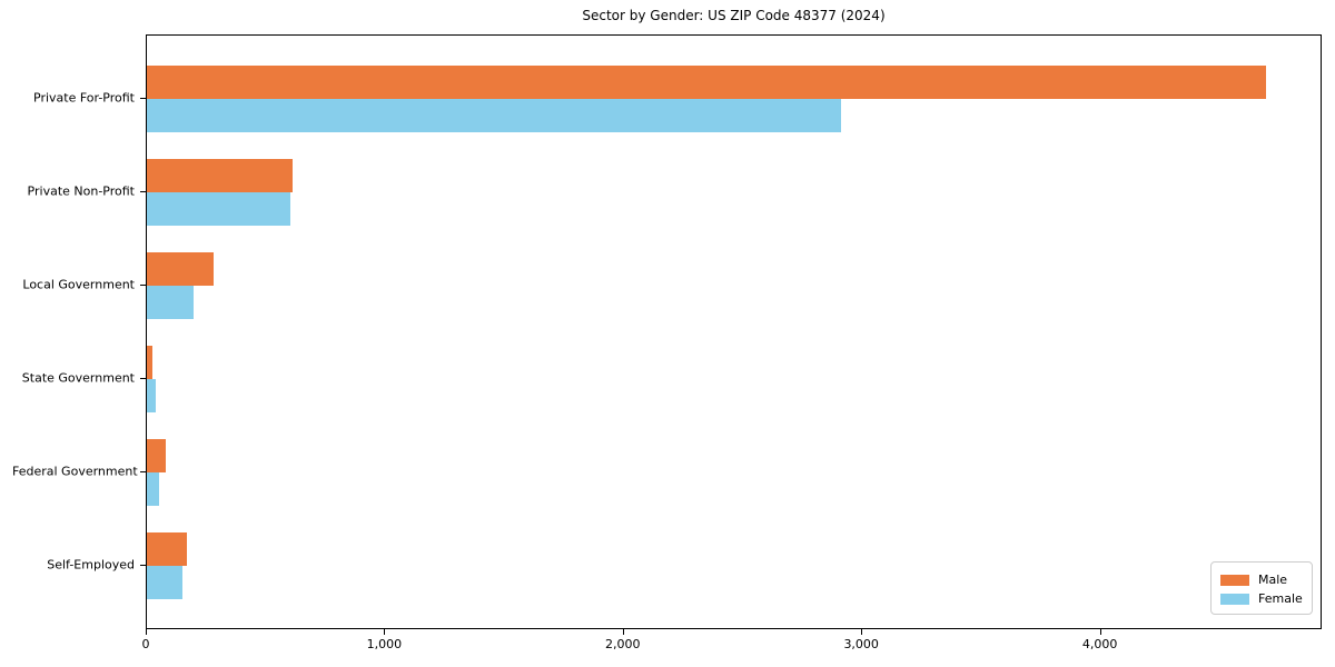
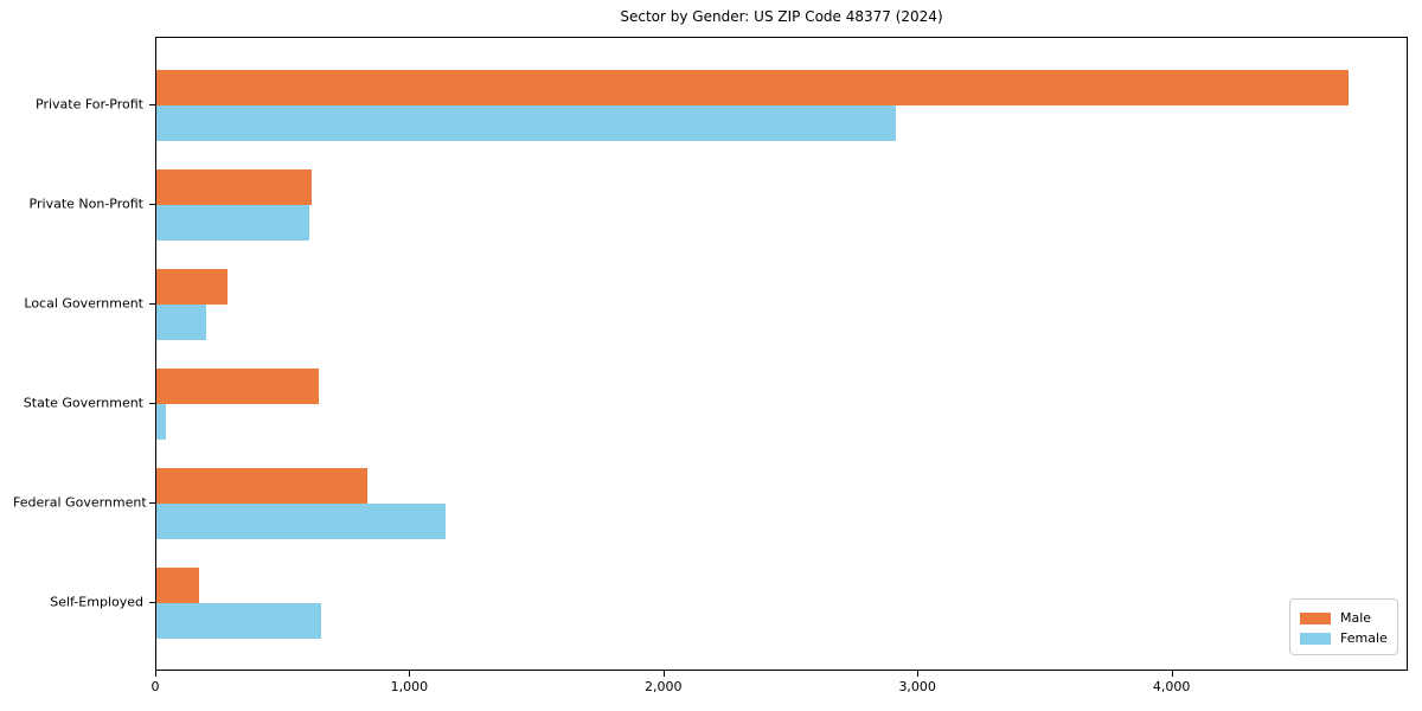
Male/State Government: 20 -> 640
Male/Federal Government: 80 -> 830
Female/Federal Government: 50 -> 1140
Female/Self-Employed: 150 -> 650
